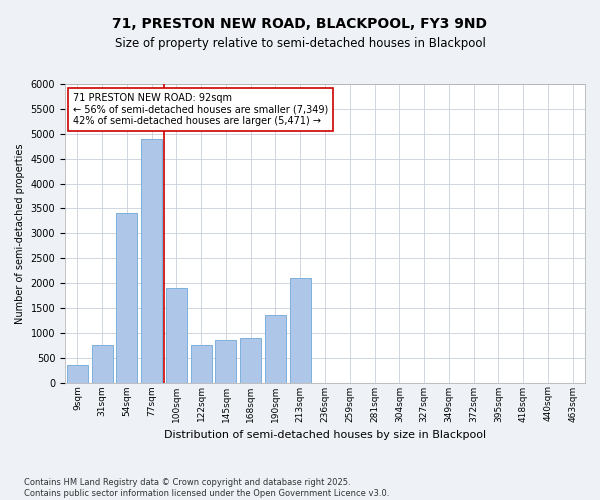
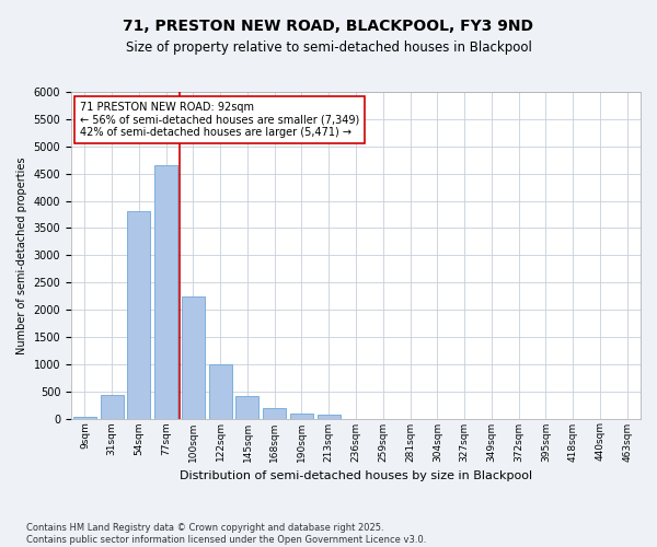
9sqm: 350 -> 30
31sqm: 750 -> 430
54sqm: 3400 -> 3800
77sqm: 4900 -> 4650
100sqm: 1900 -> 2250
122sqm: 750 -> 1000
145sqm: 850 -> 420
168sqm: 900 -> 200
190sqm: 1350 -> 100
213sqm: 2100 -> 80
